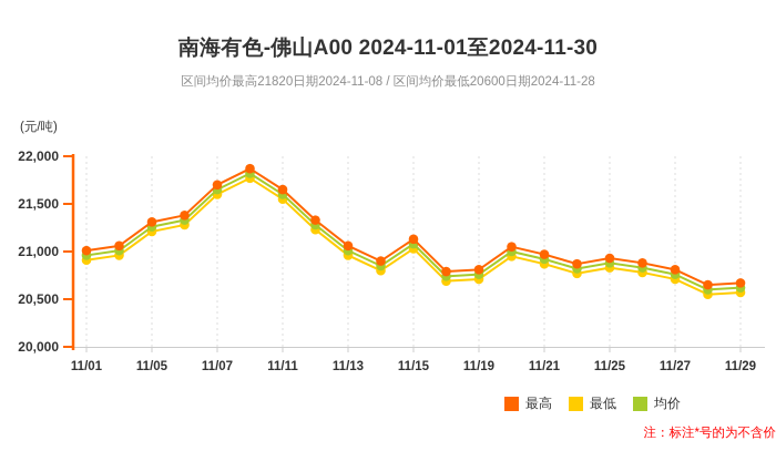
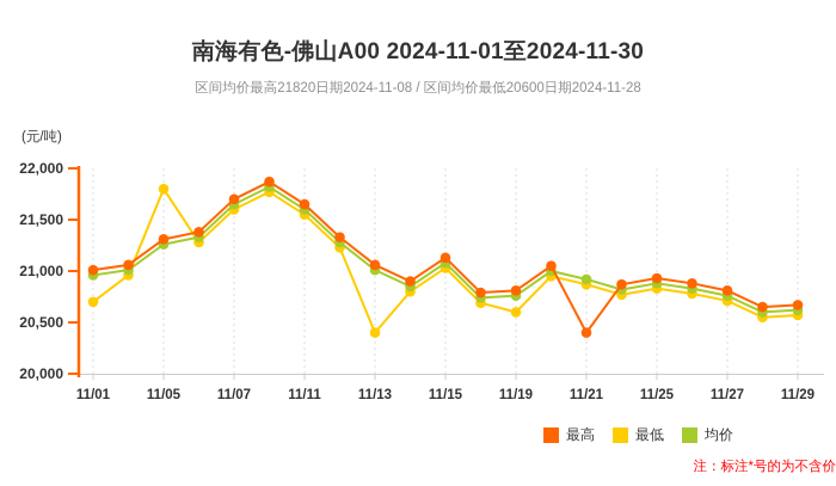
最低/11/01: 20900 -> 20700
最低/11/05: 21200 -> 21800
最低/11/13: 21000 -> 20400
最低/11/19: 20700 -> 20600
最高/11/21: 21000 -> 20400
